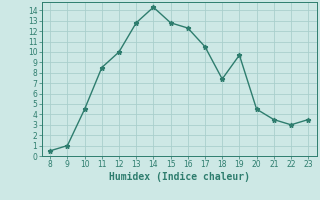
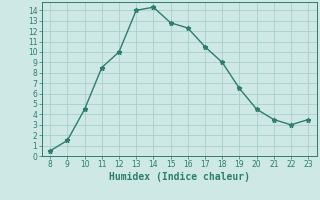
9: 1.0 -> 1.5
13: 12.8 -> 14.0
18: 7.4 -> 9.0
19: 9.7 -> 6.5
